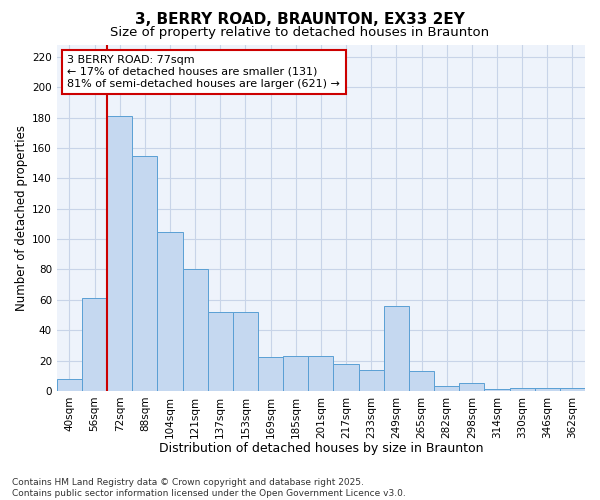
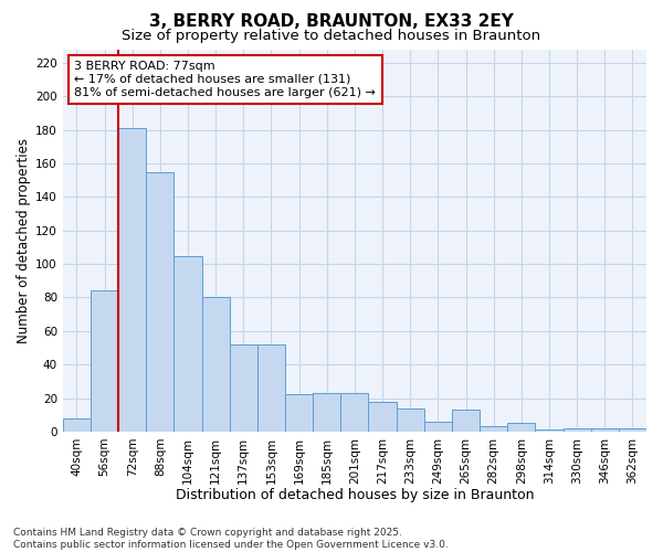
56sqm: 61 -> 84
249sqm: 56 -> 6
